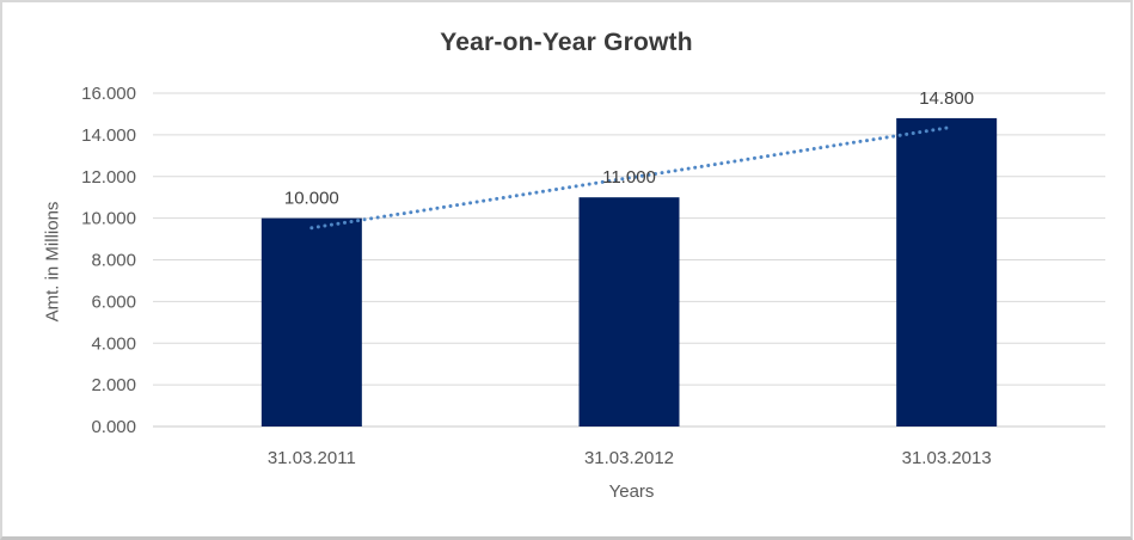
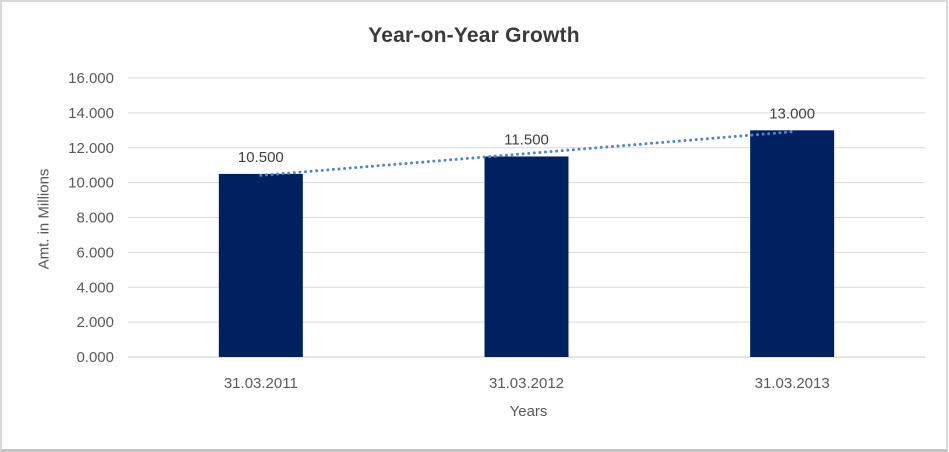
31.03.2011: 10.000 -> 10.500
31.03.2012: 11.000 -> 11.500
31.03.2013: 14.800 -> 13.000
